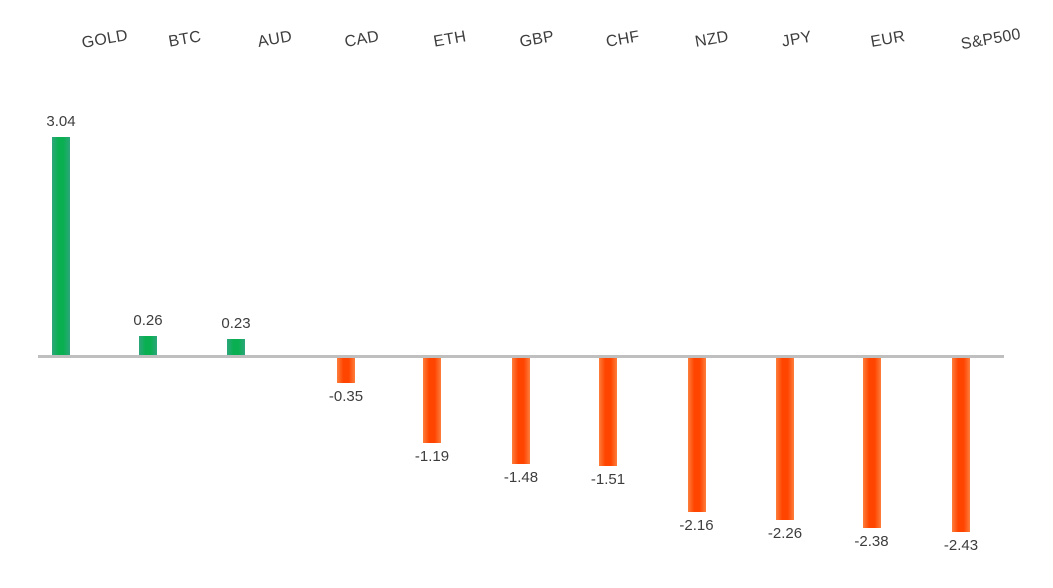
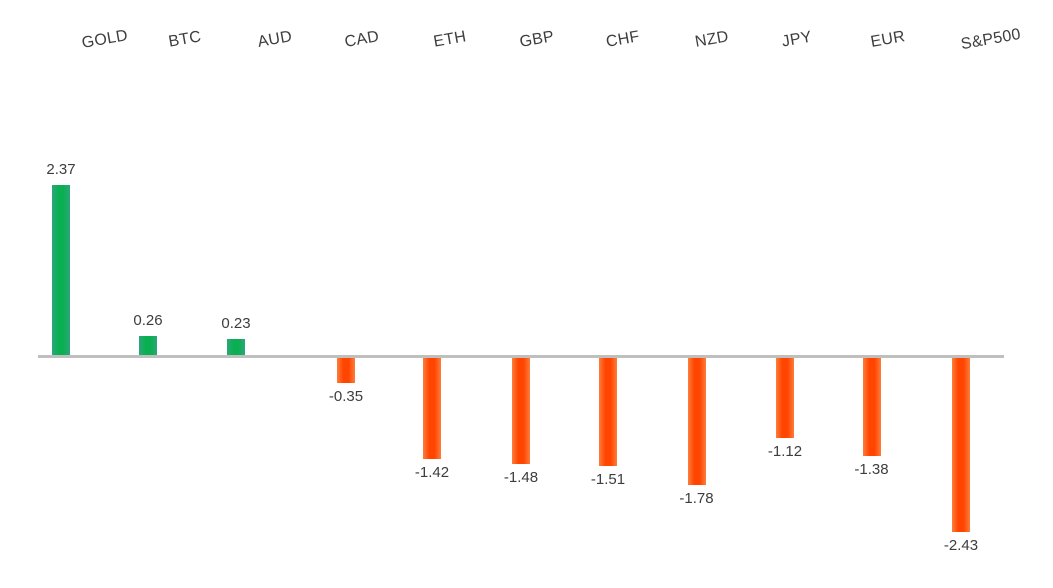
GOLD: 3.04 -> 2.37
ETH: -1.19 -> -1.42
NZD: -2.16 -> -1.78
JPY: -2.26 -> -1.12
EUR: -2.38 -> -1.38
